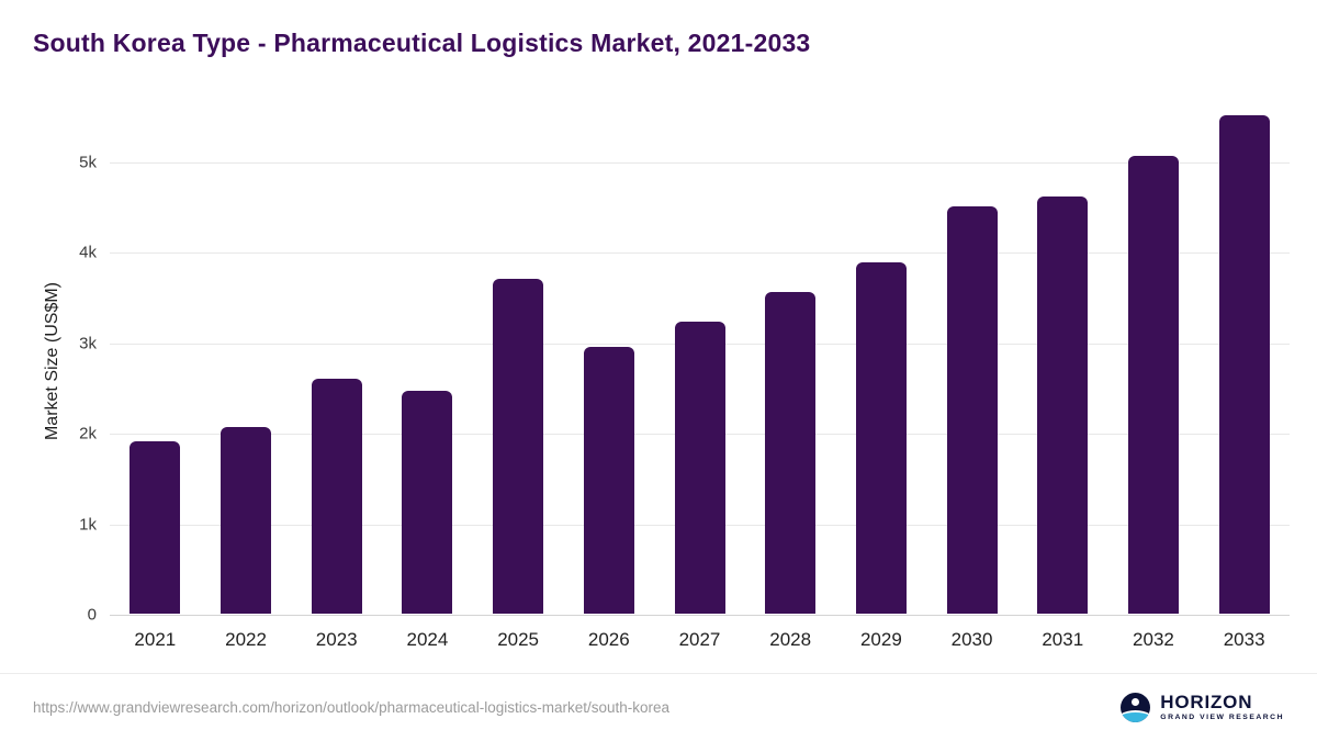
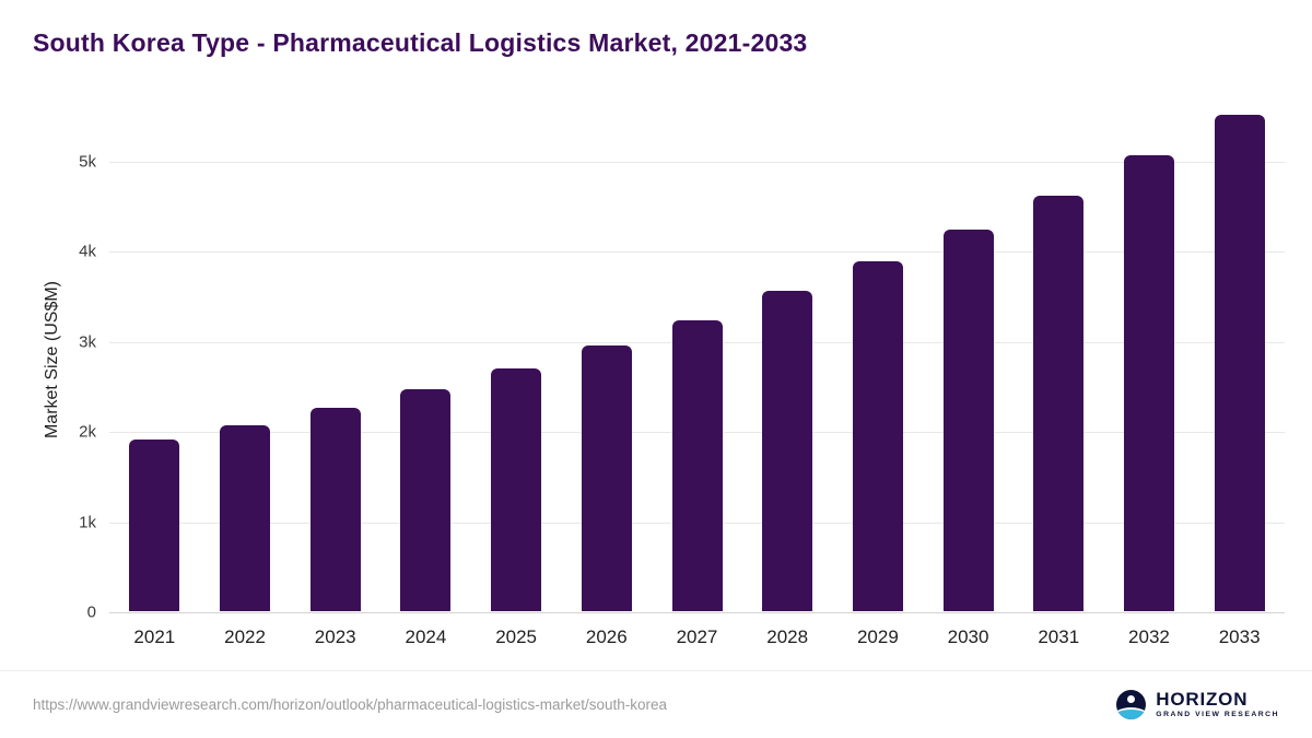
2023: 2.6k -> 2.2k
2025: 3.7k -> 2.7k
2030: 4.5k -> 4.2k
